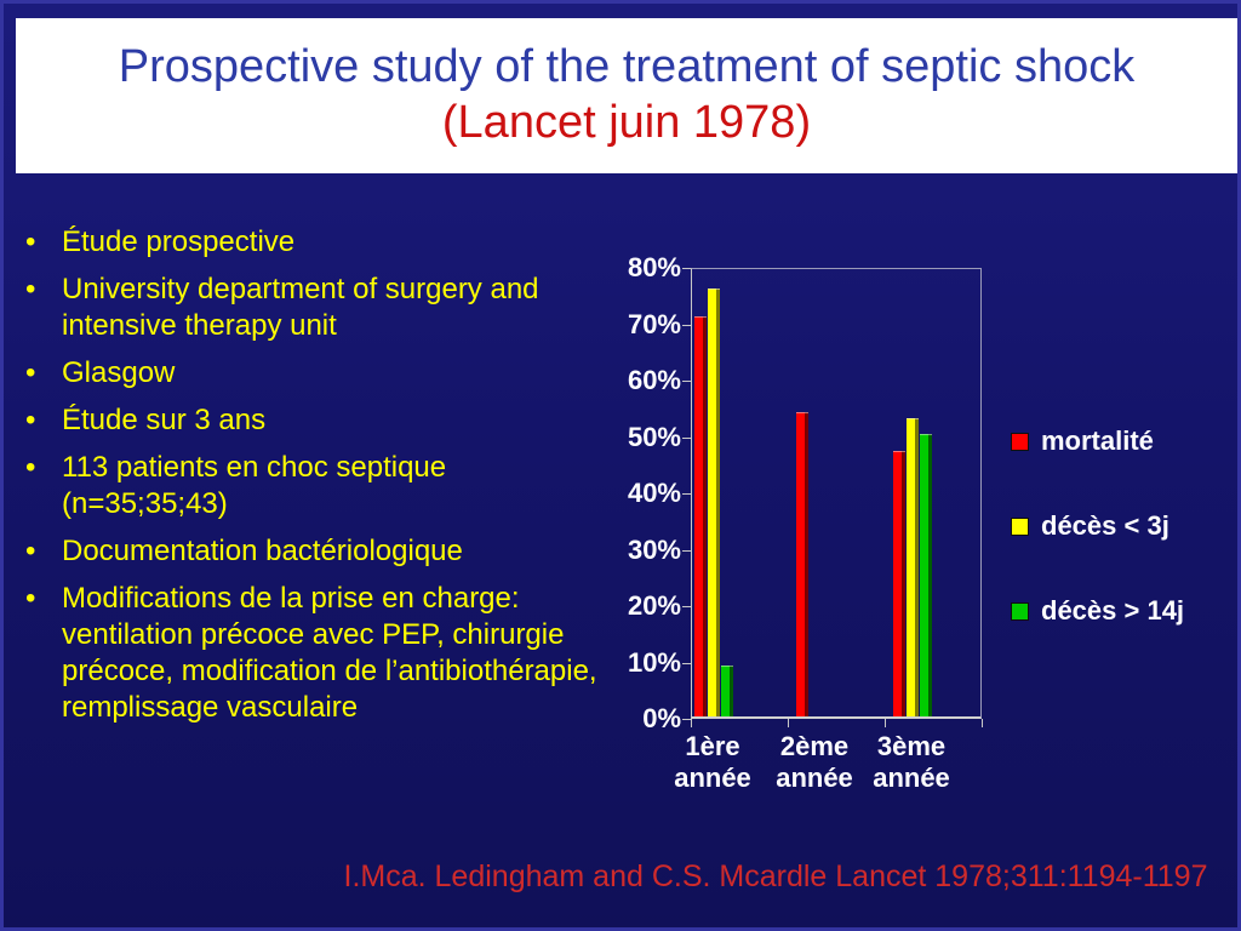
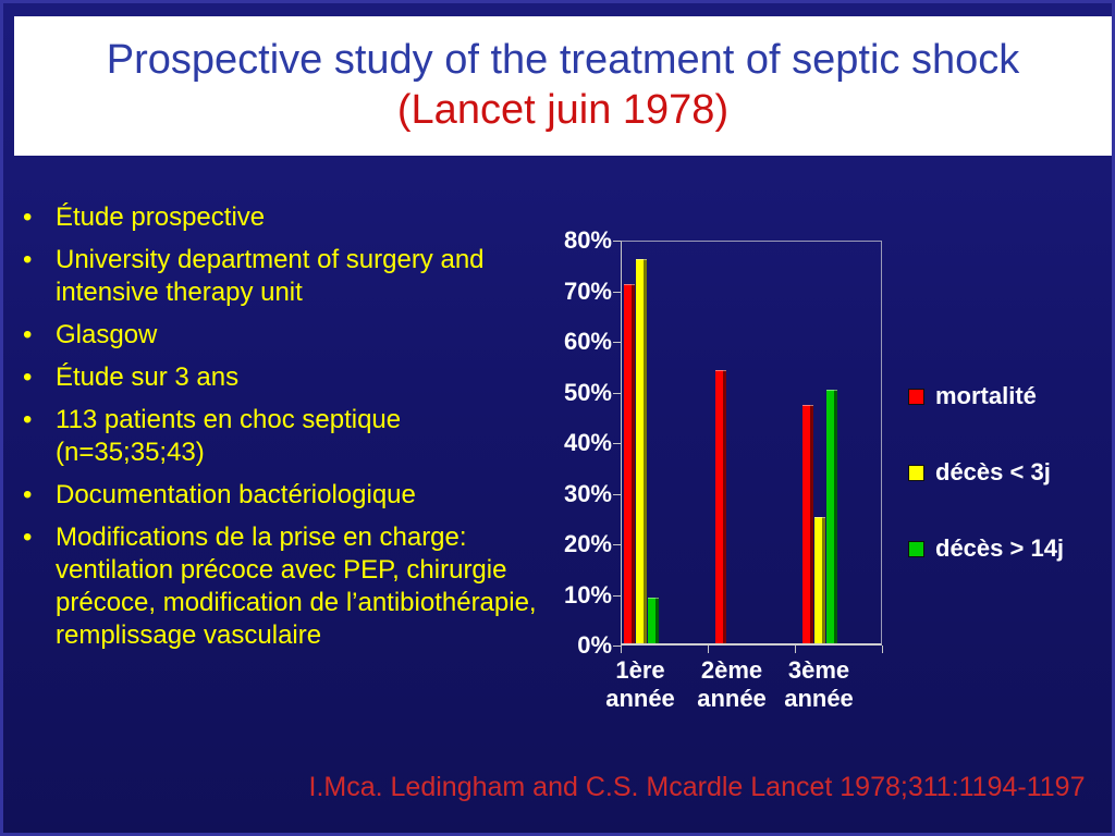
décès < 3j/3ème année: 53% -> 25%
